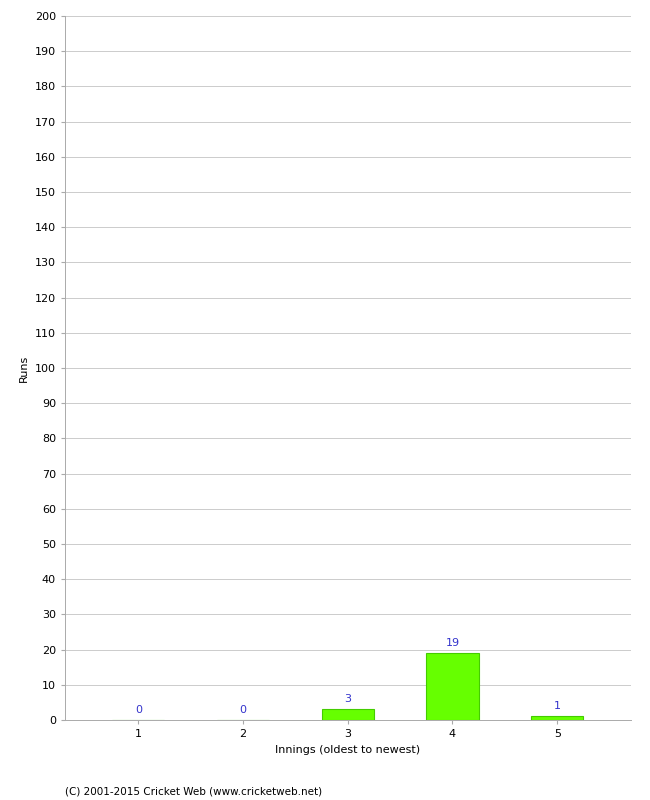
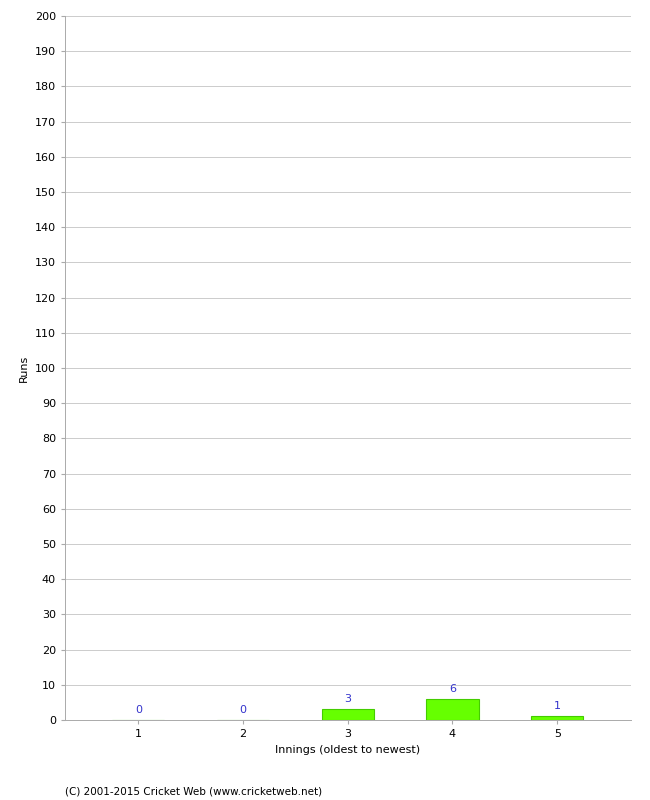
4: 19 -> 6
